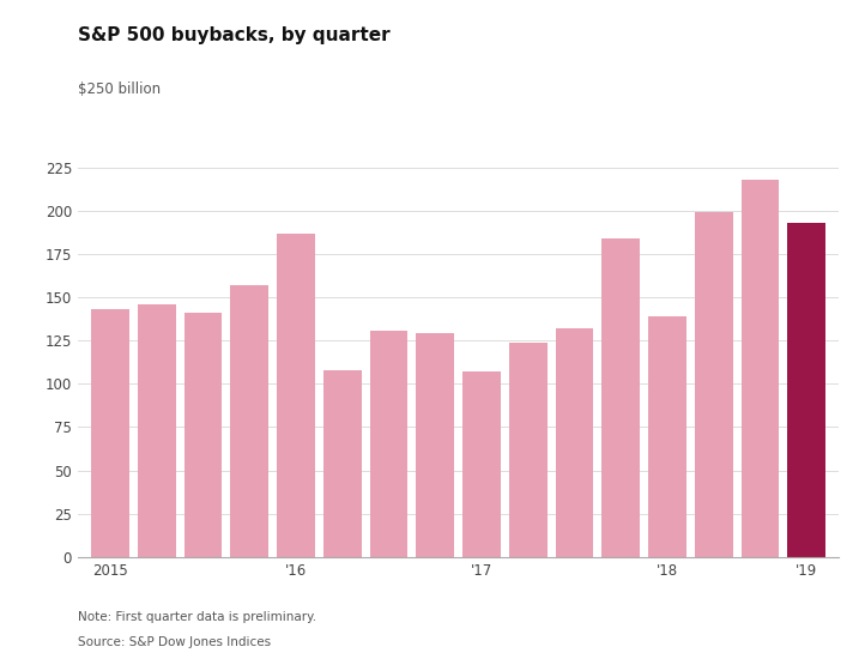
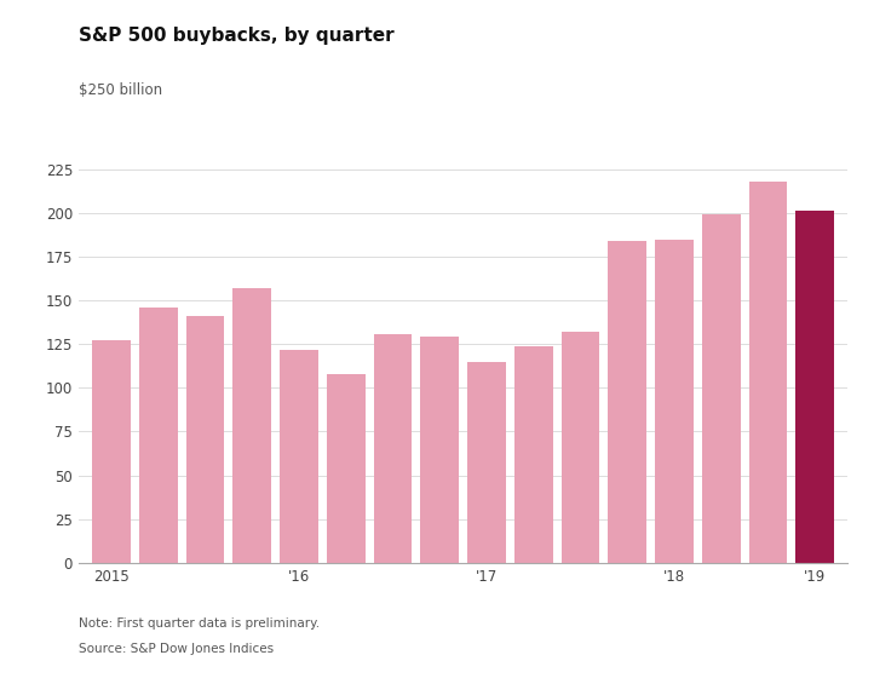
2015: 143 -> 127
'16: 187 -> 122
'17: 107 -> 115
'18: 139 -> 185
'19: 193 -> 201
